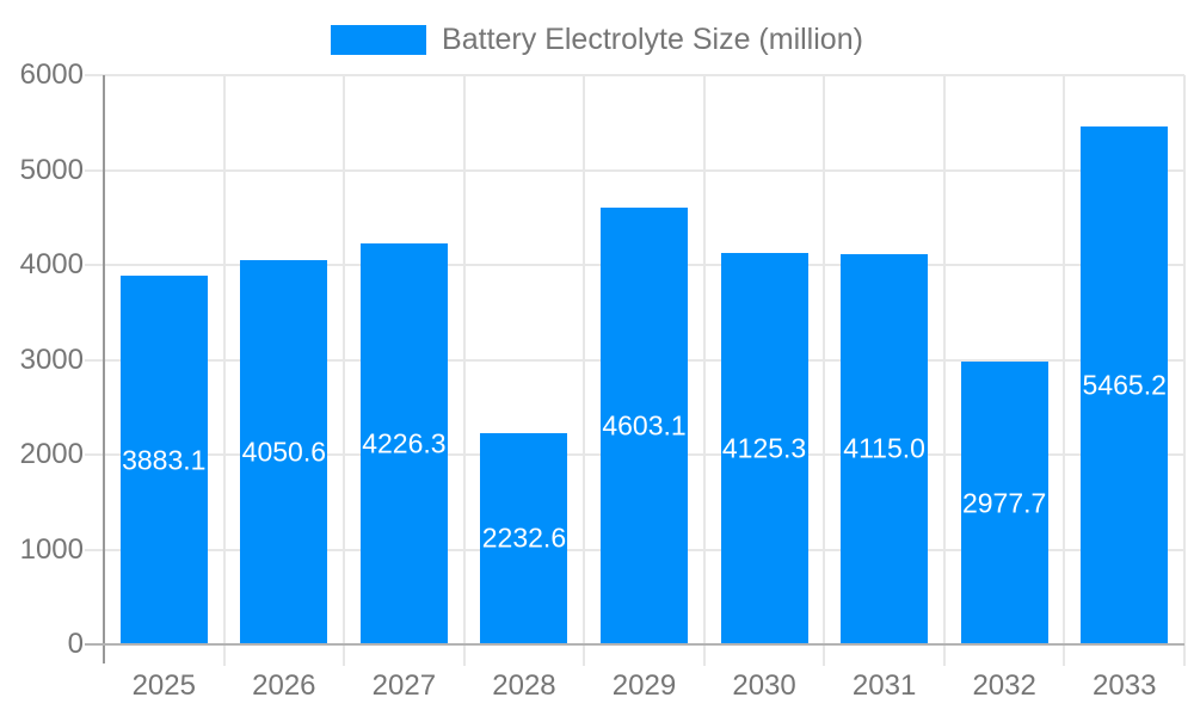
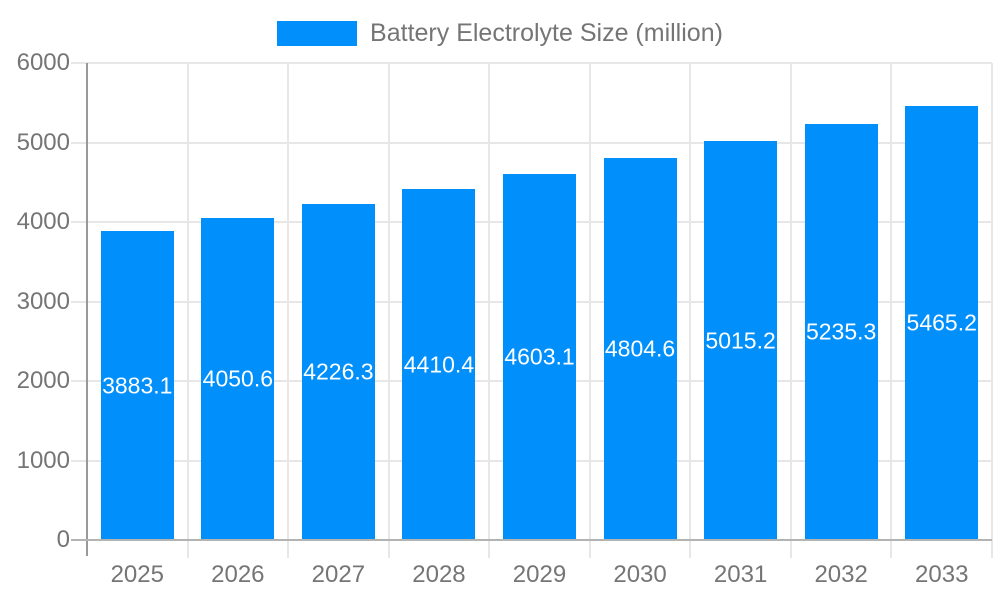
2028: 2232.6 -> 4410.4
2030: 4125.3 -> 4804.6
2031: 4115.0 -> 5015.2
2032: 2977.7 -> 5235.3
